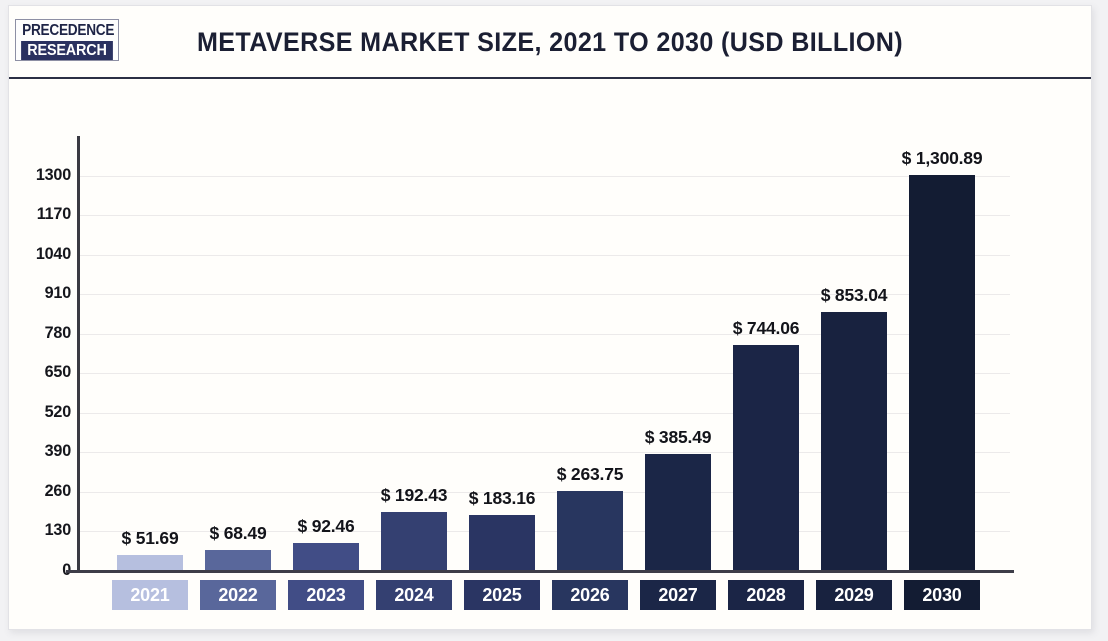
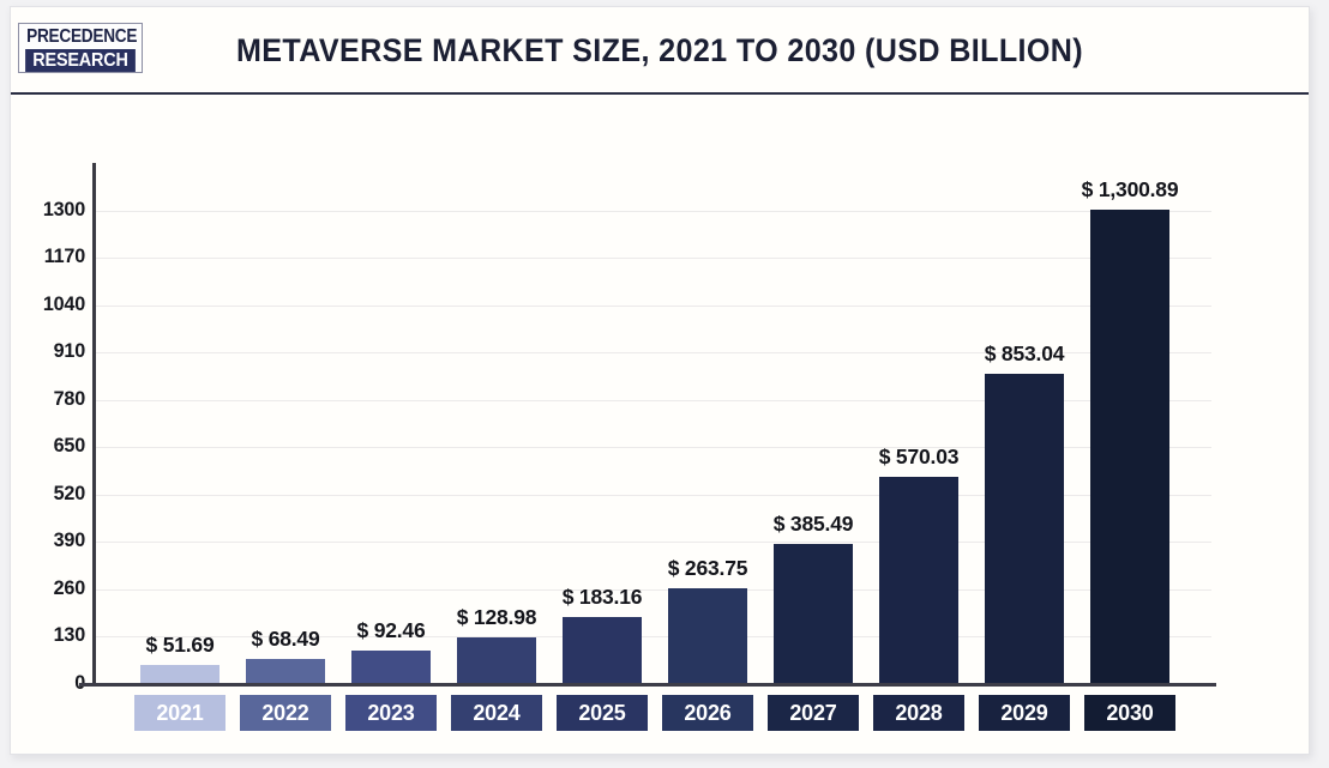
2024: 192.43 -> 128.98
2028: 744.06 -> 570.03
